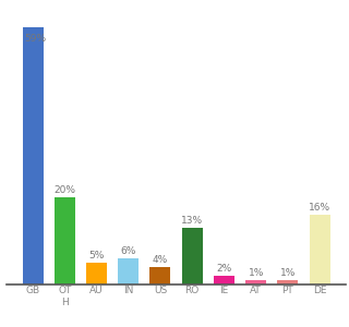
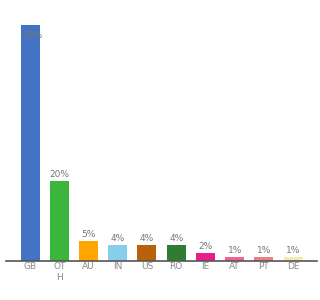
IN: 6% -> 4%
RO: 13% -> 4%
DE: 16% -> 1%
